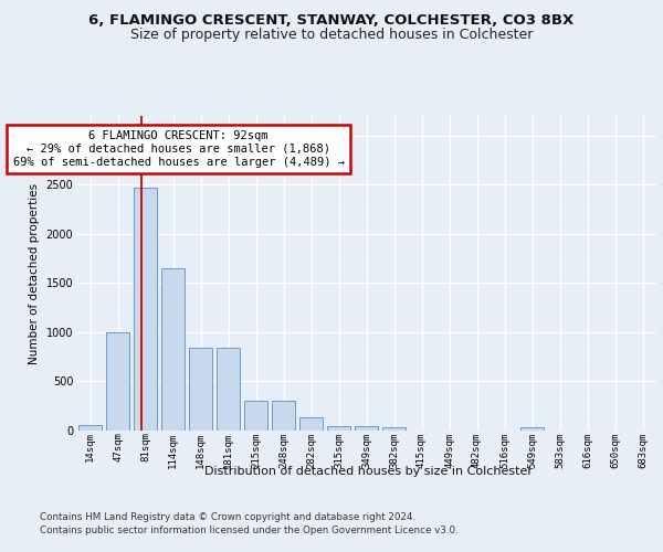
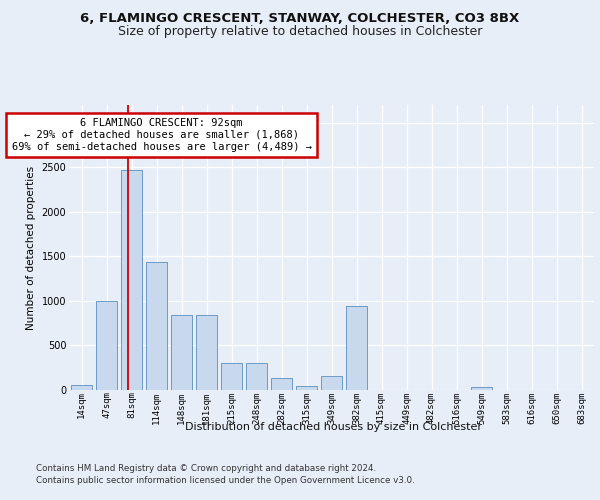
114sqm: 1650 -> 1440
349sqm: 50 -> 160
382sqm: 40 -> 940
